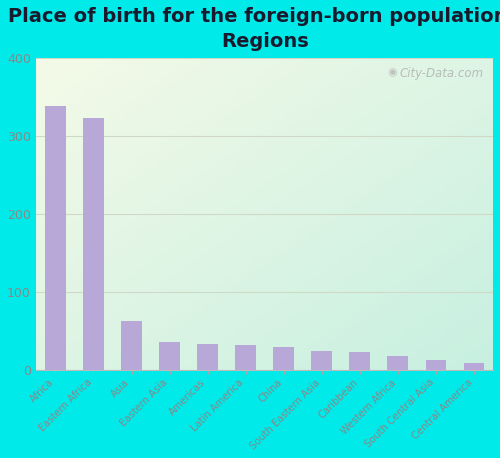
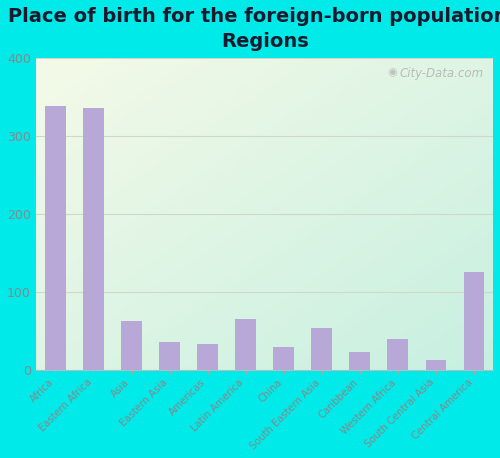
Eastern Africa: 323 -> 336
Latin America: 33 -> 66
South Eastern Asia: 25 -> 54
Western Africa: 18 -> 40
Central America: 9 -> 126
